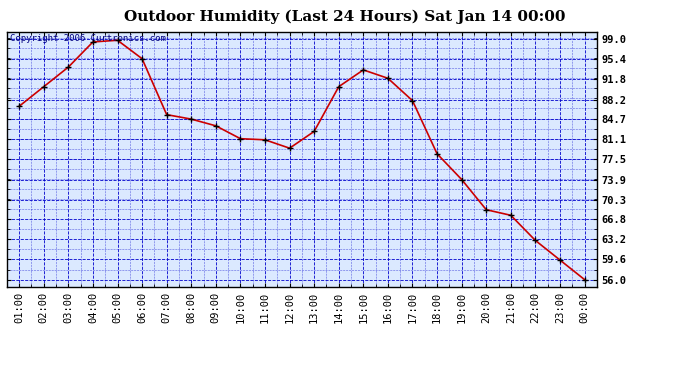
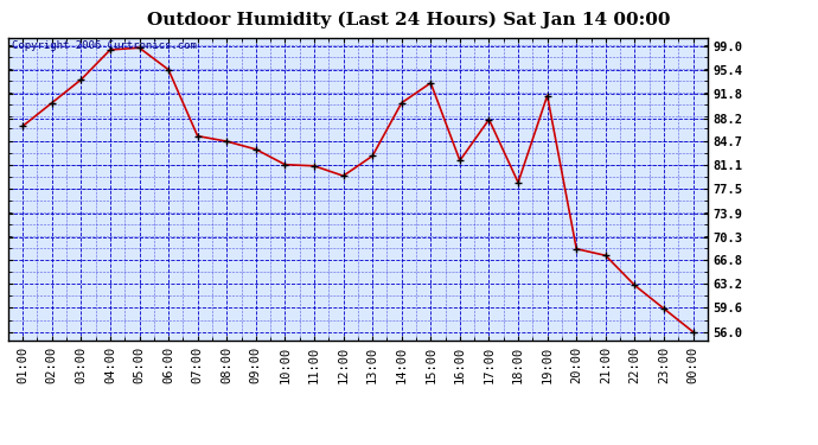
16:00: 92.0 -> 81.8
19:00: 73.9 -> 91.6
